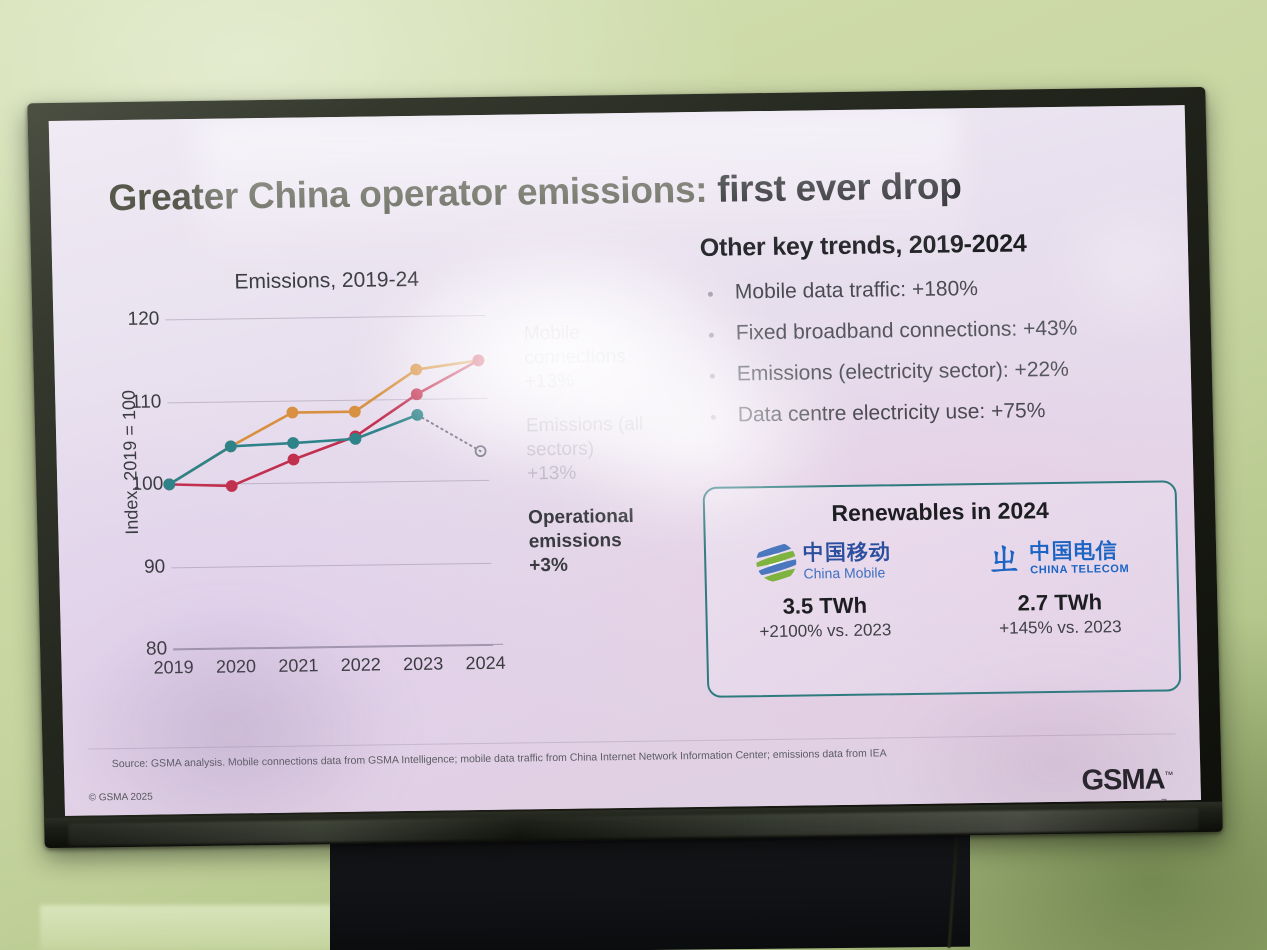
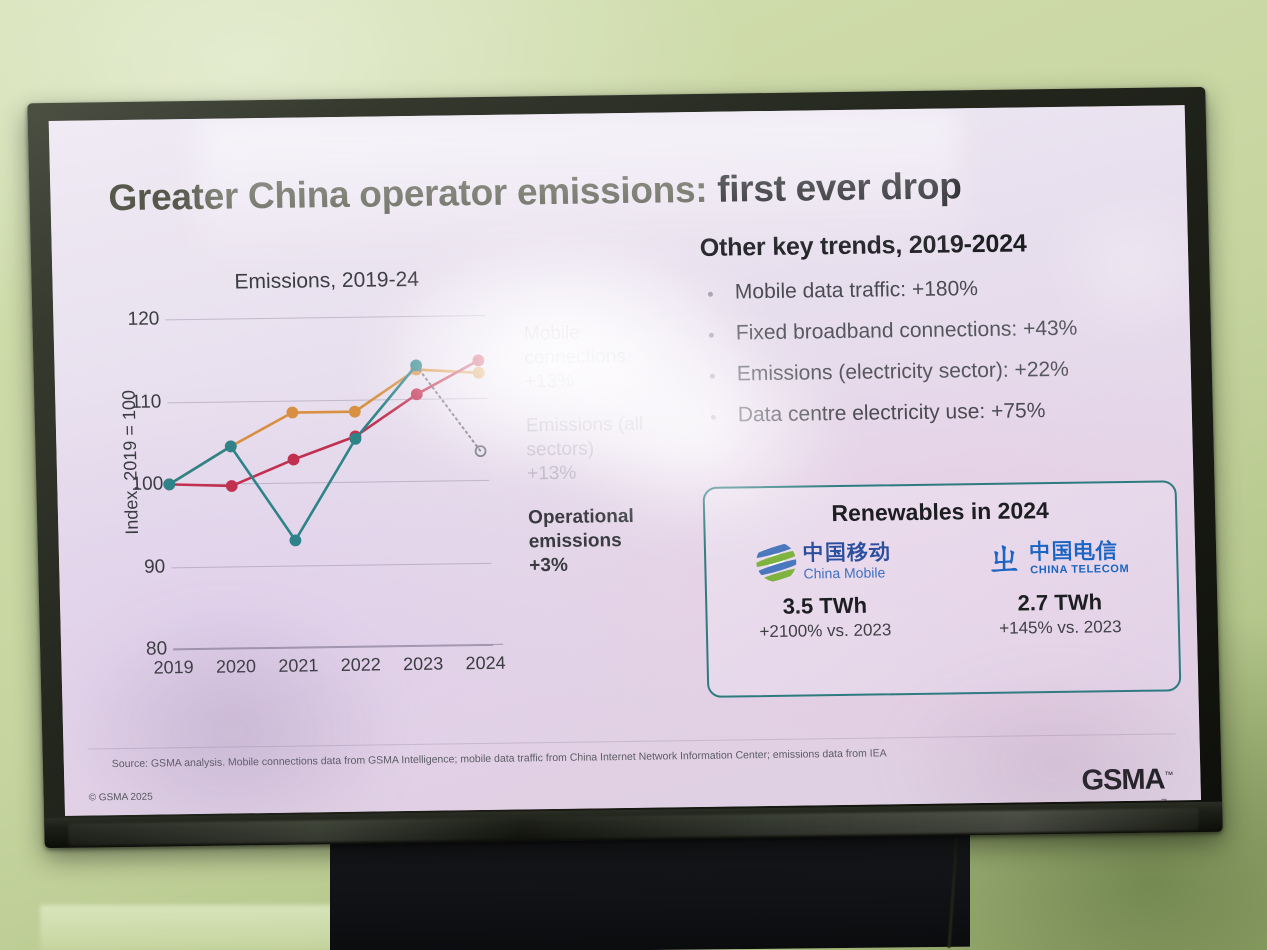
Operational emissions/2021: 105 -> 93
Operational emissions/2023: 108 -> 114
Mobile connections/2024: 114 -> 113
